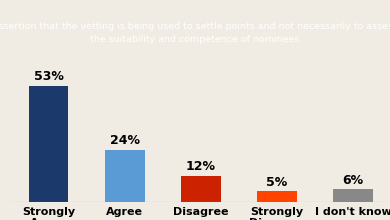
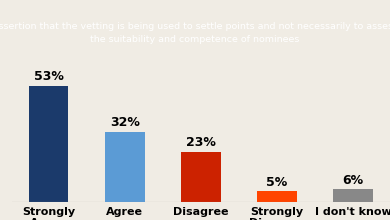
Agree: 24% -> 32%
Disagree: 12% -> 23%
